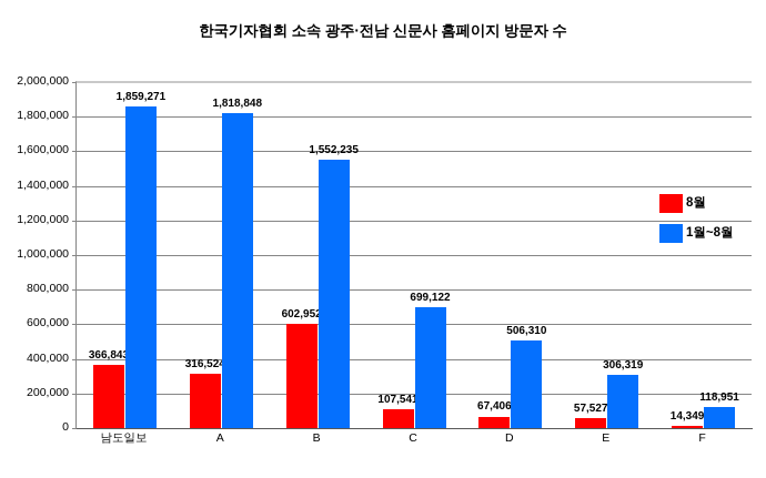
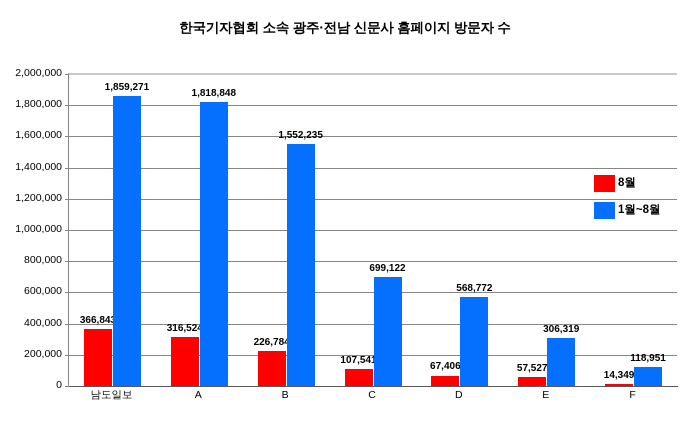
8월/B: 602,952 -> 226,784
1월~8월/D: 506,310 -> 568,772
